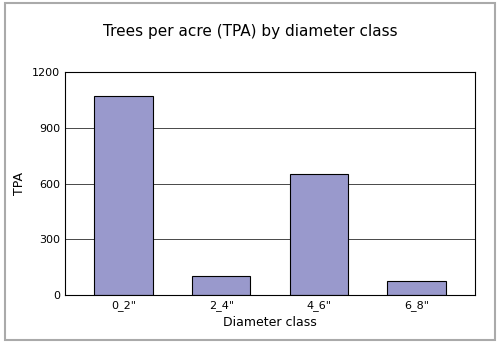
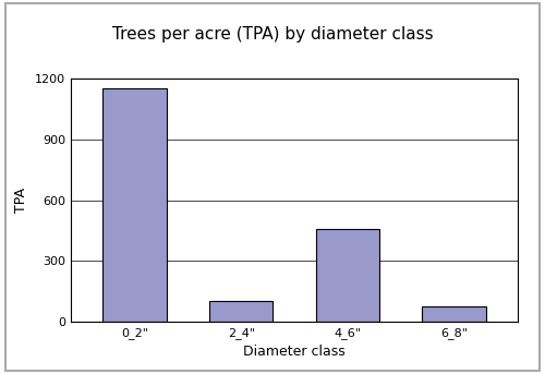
0_2": 1070 -> 1150
4_6": 650 -> 460
